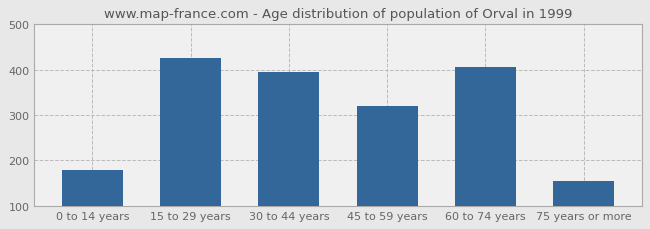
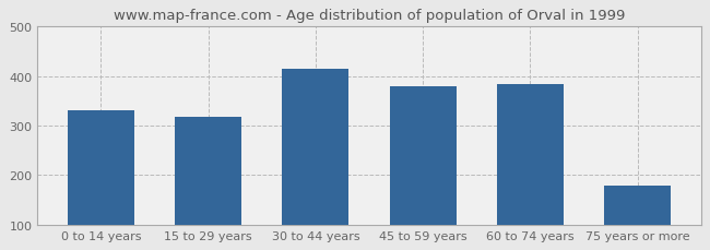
0 to 14 years: 180 -> 330
15 to 29 years: 425 -> 317
30 to 44 years: 395 -> 415
45 to 59 years: 320 -> 380
60 to 74 years: 405 -> 383
75 years or more: 155 -> 179
